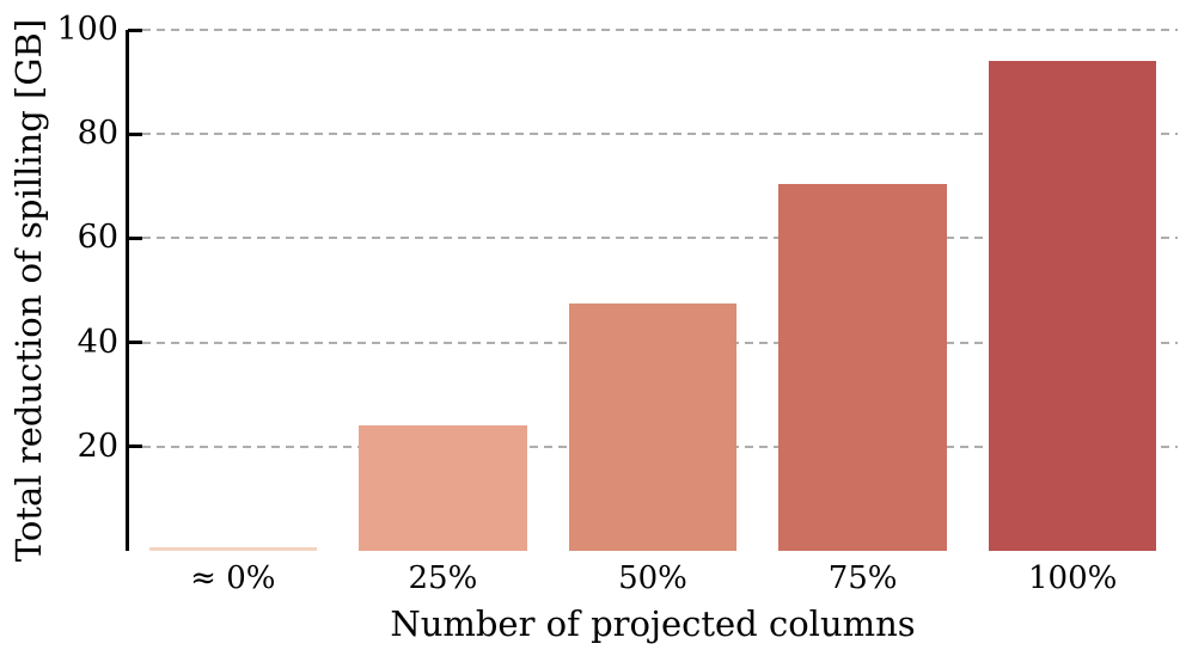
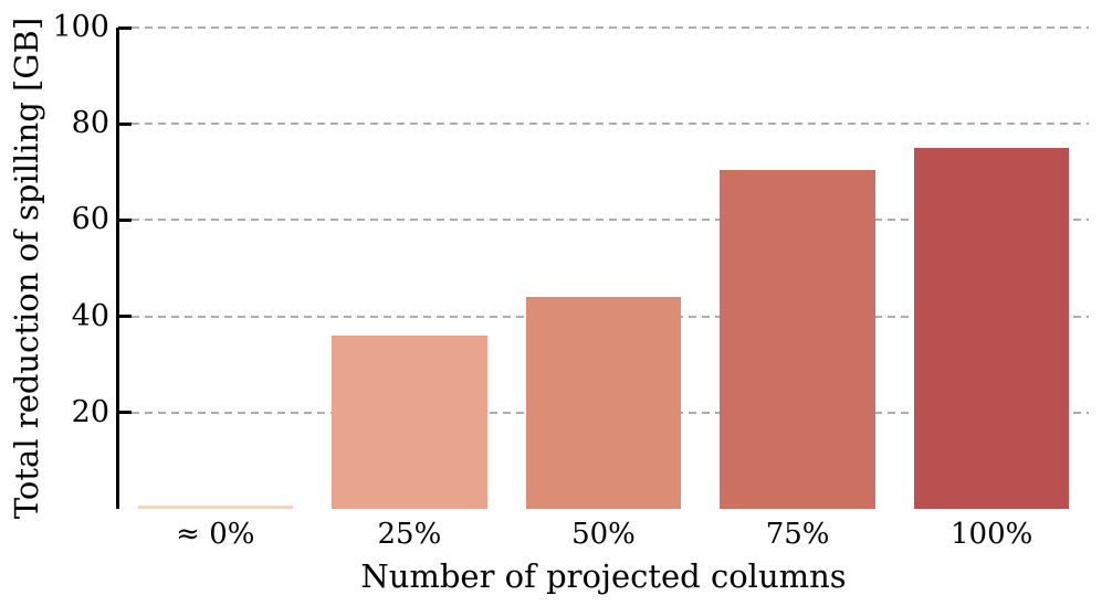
25%: 24 -> 36
50%: 48 -> 44
100%: 94 -> 75
